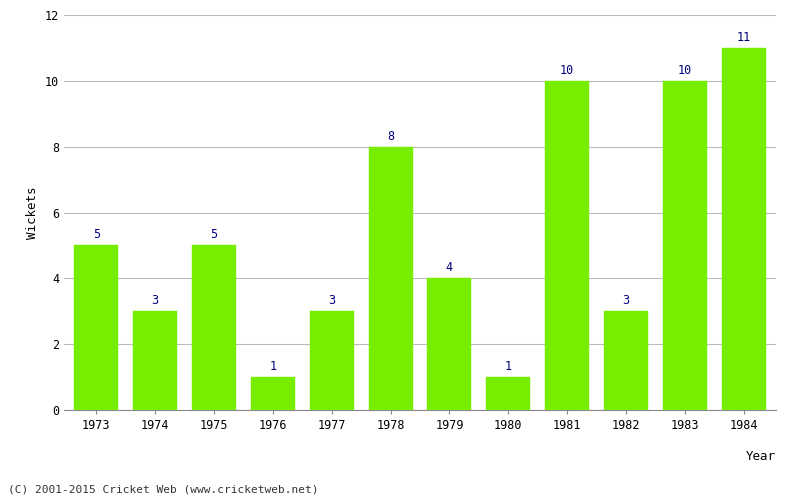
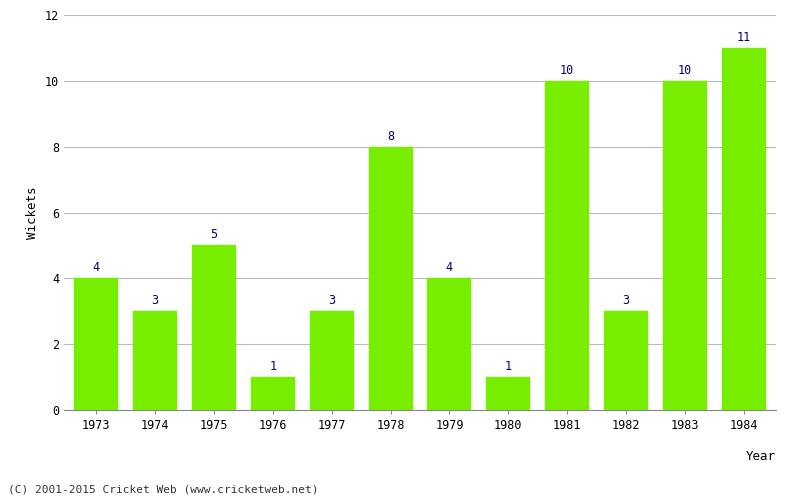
1973: 5 -> 4
